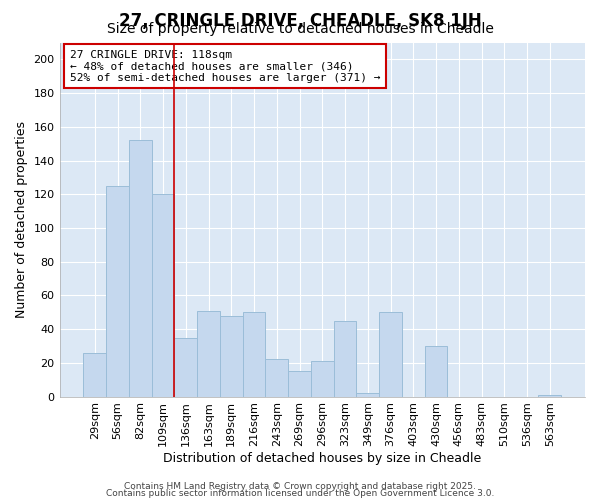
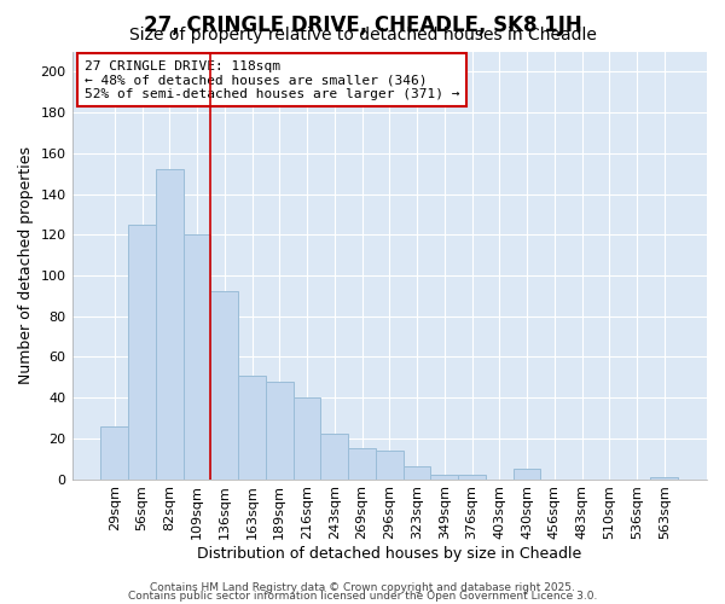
136sqm: 35 -> 92
216sqm: 50 -> 40
296sqm: 21 -> 14
323sqm: 45 -> 6
376sqm: 50 -> 2
430sqm: 30 -> 5
